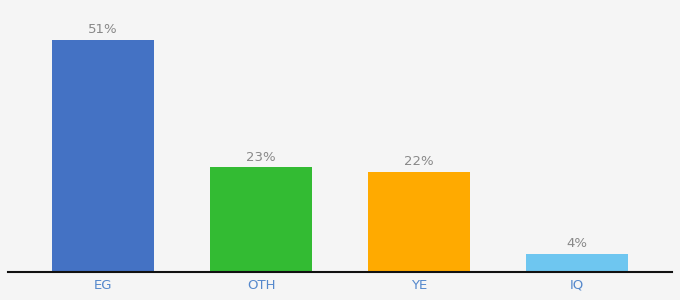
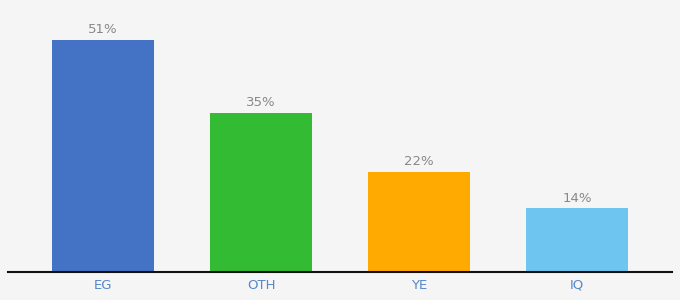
OTH: 23% -> 35%
IQ: 4% -> 14%
